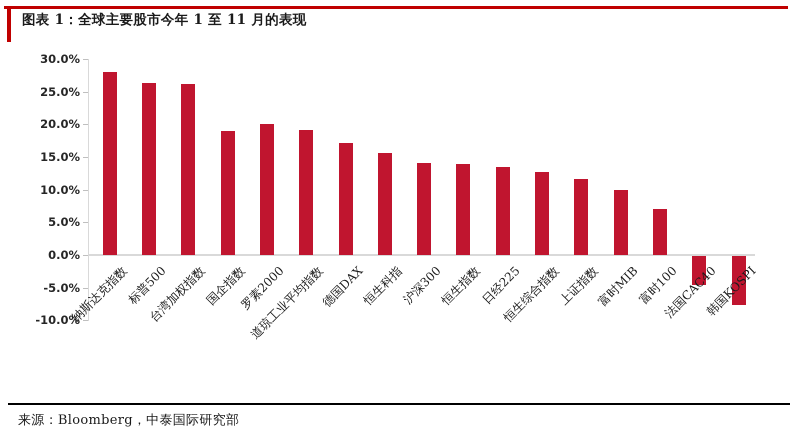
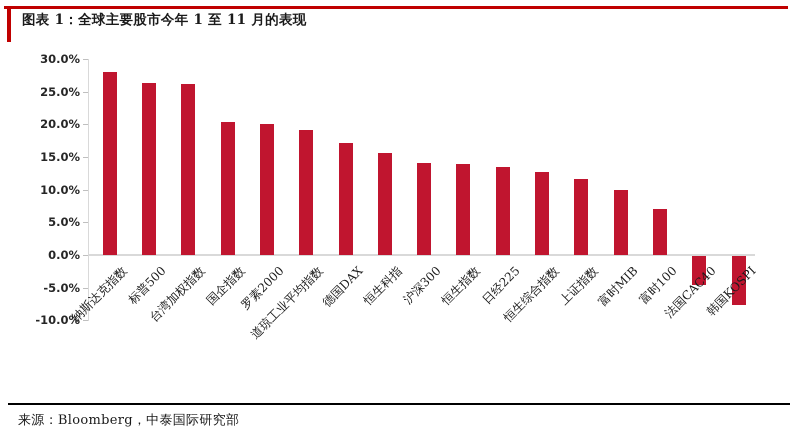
国企指数: 19% -> 20%
